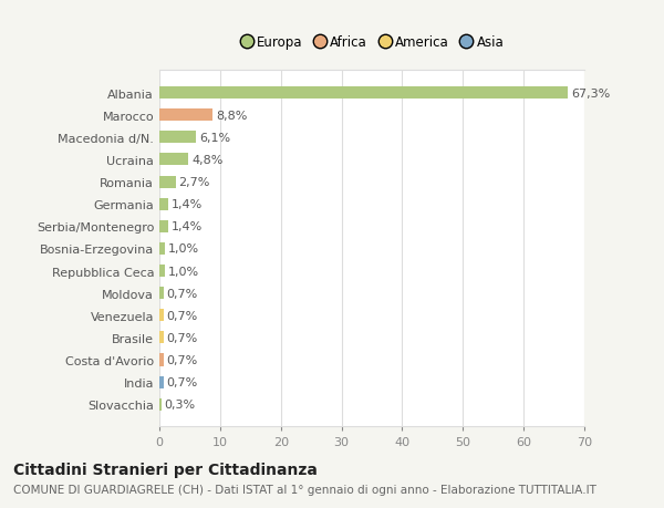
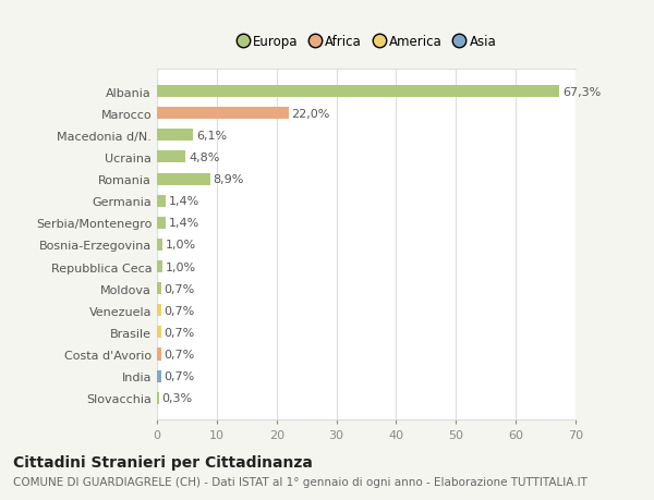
Marocco: 8,8% -> 22,0%
Romania: 2,7% -> 8,9%
